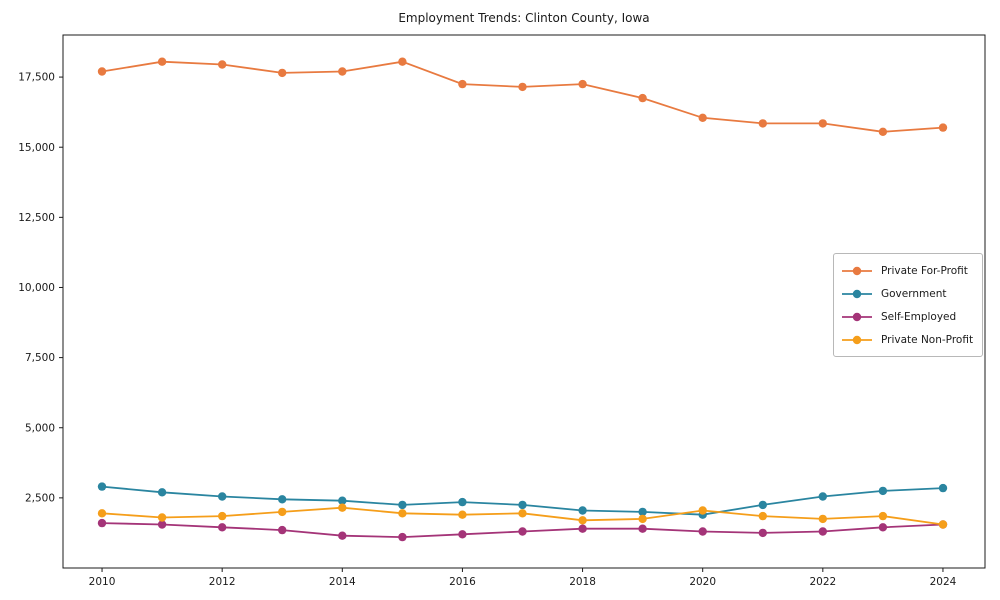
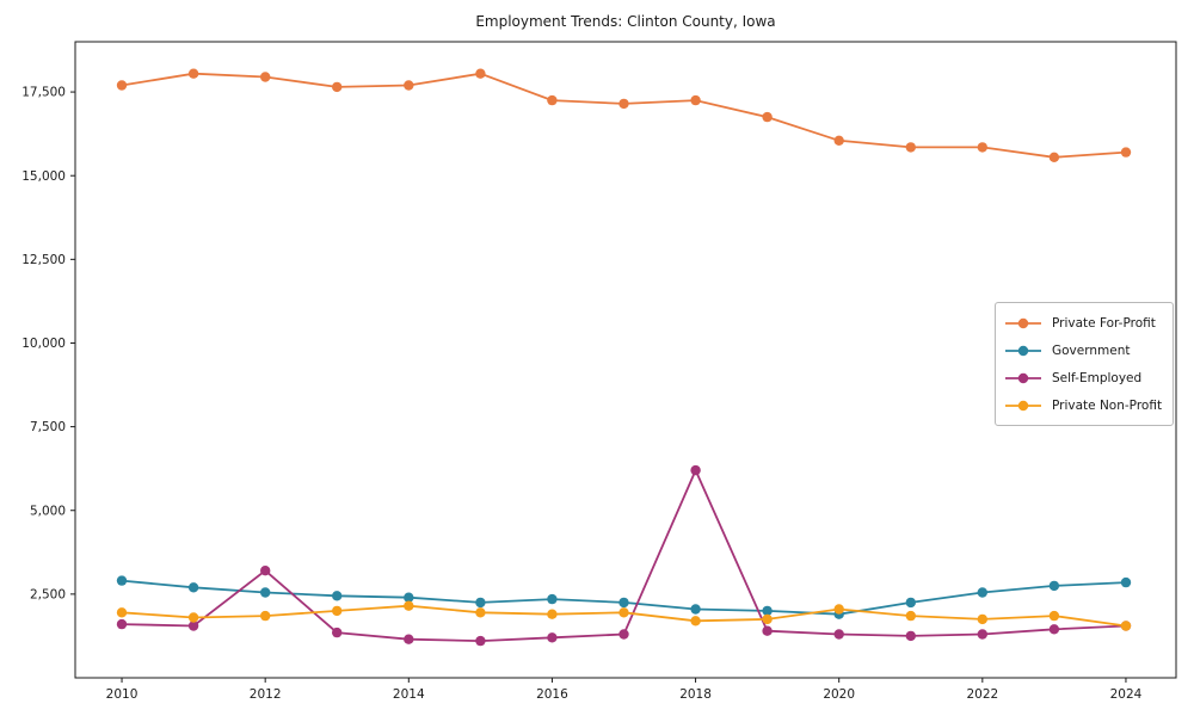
Self-Employed/2012: 1400 -> 3200
Self-Employed/2018: 1400 -> 6200
